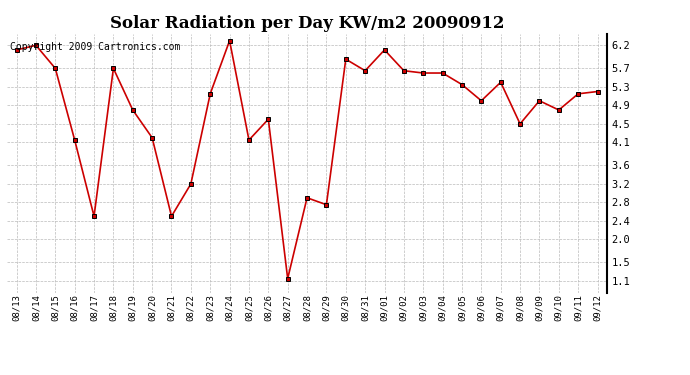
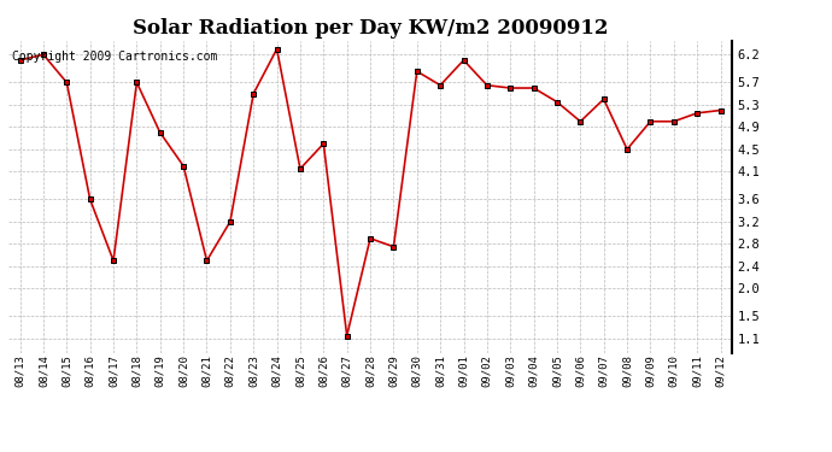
08/16: 4.15 -> 3.60
08/23: 5.15 -> 5.50
09/10: 4.80 -> 5.00
